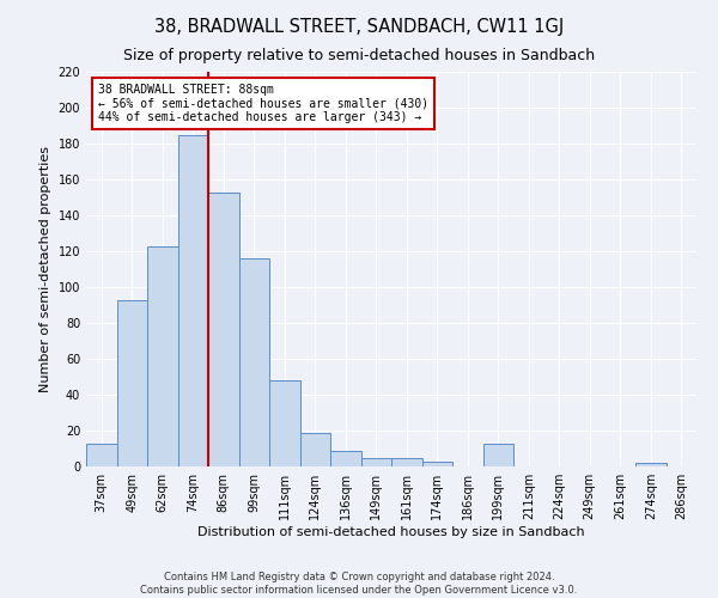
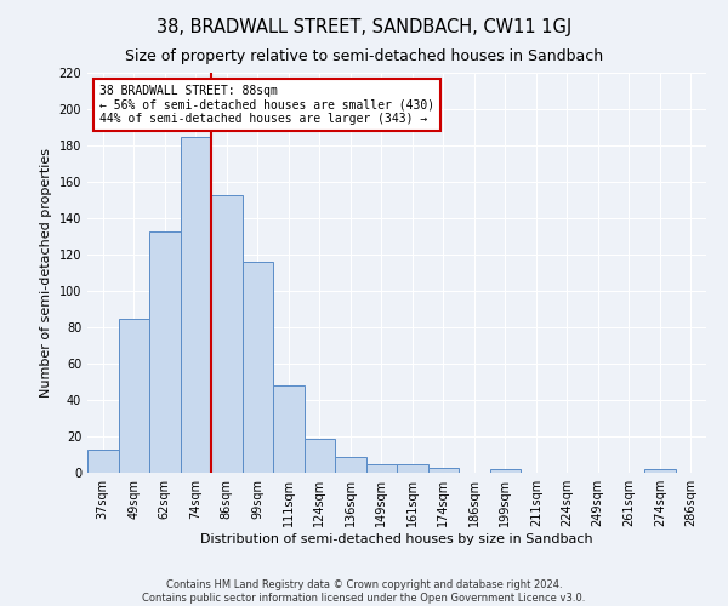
49sqm: 93 -> 85
62sqm: 123 -> 133
199sqm: 13 -> 2
